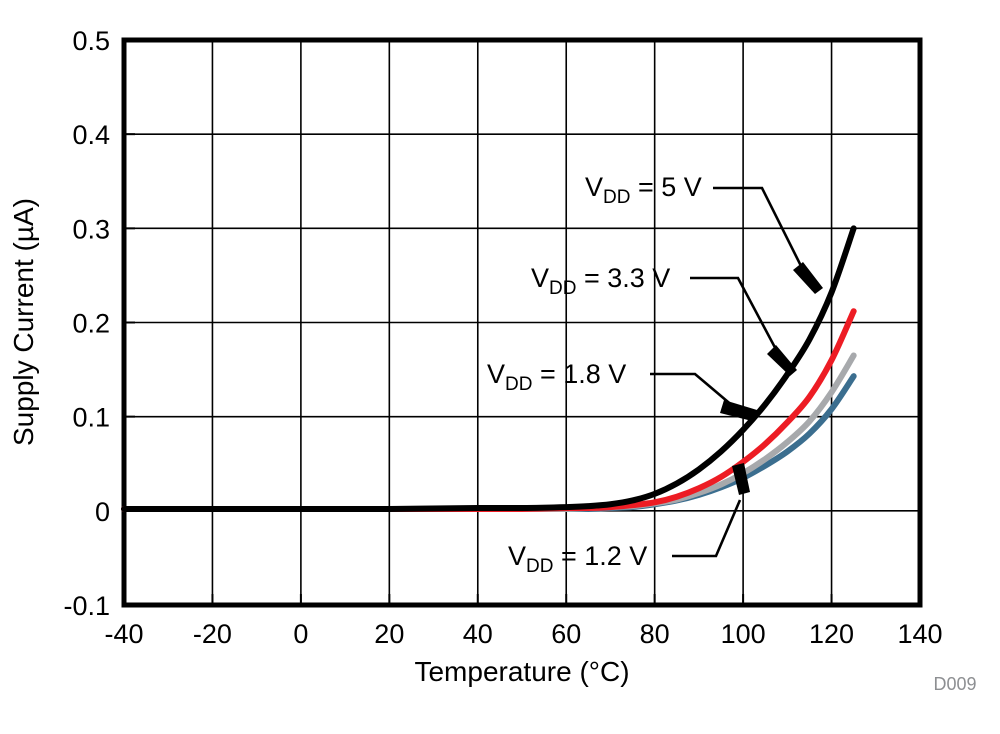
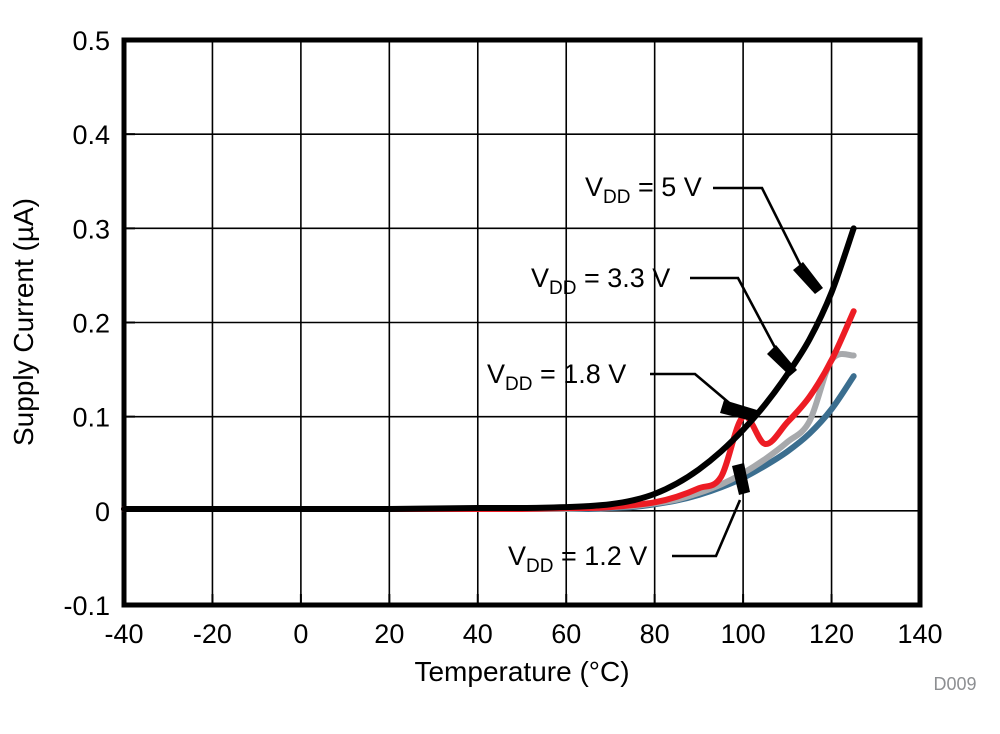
VDD = 3.3 V/100: 0.05 -> 0.10
VDD = 1.8 V/120: 0.13 -> 0.16
